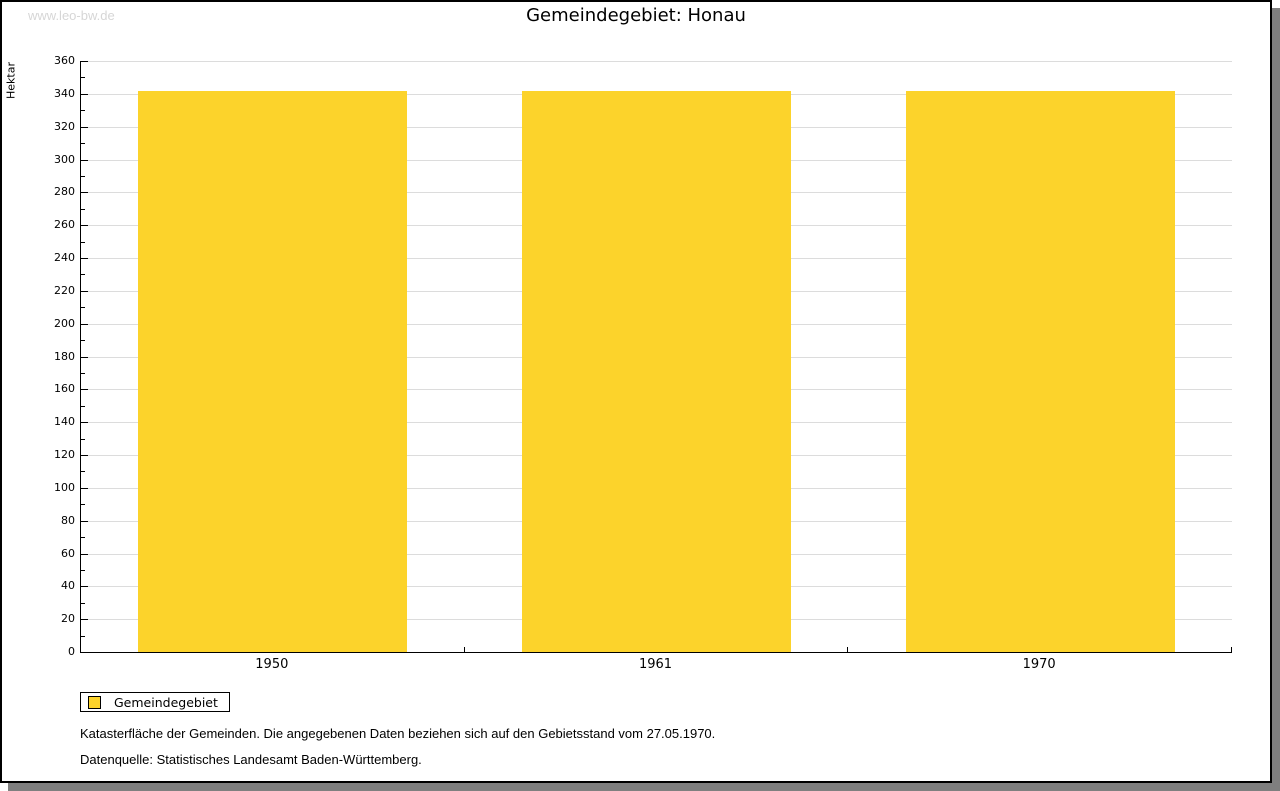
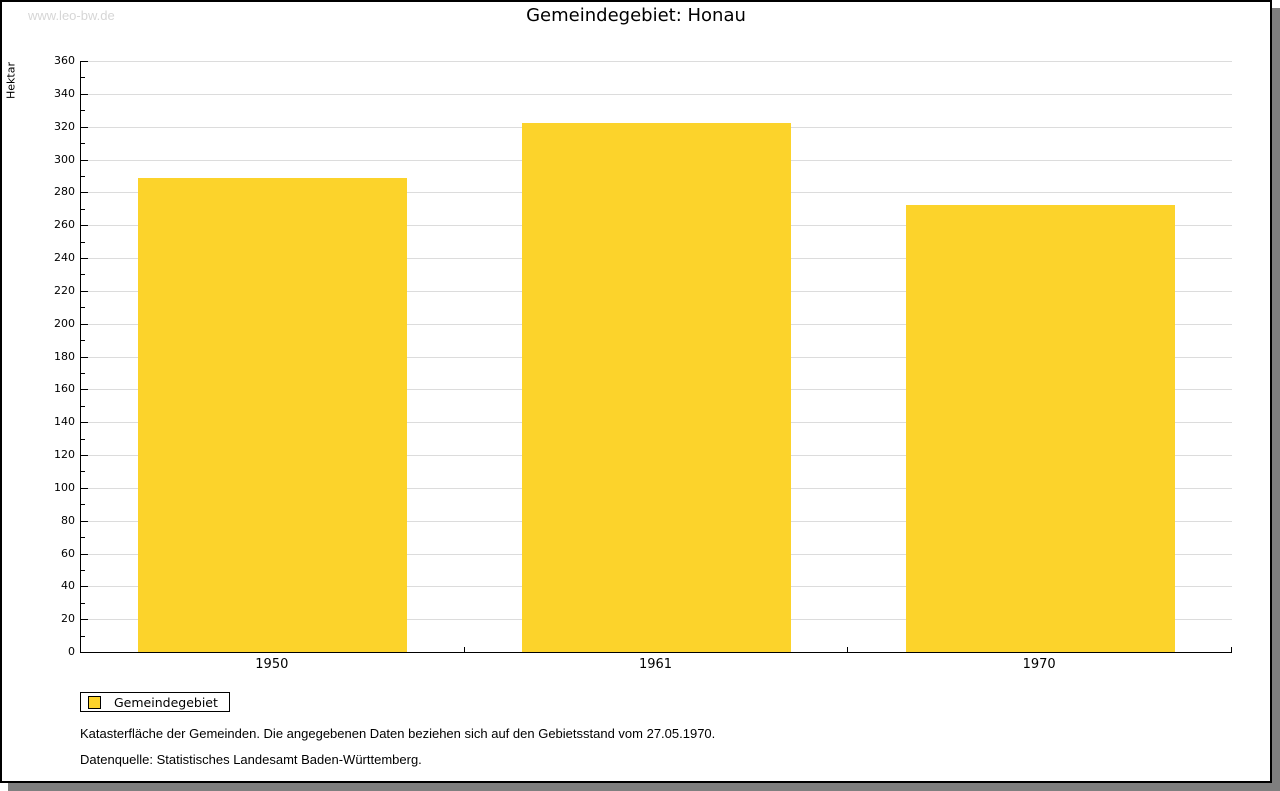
1950: 342 -> 289
1961: 342 -> 322
1970: 342 -> 272
